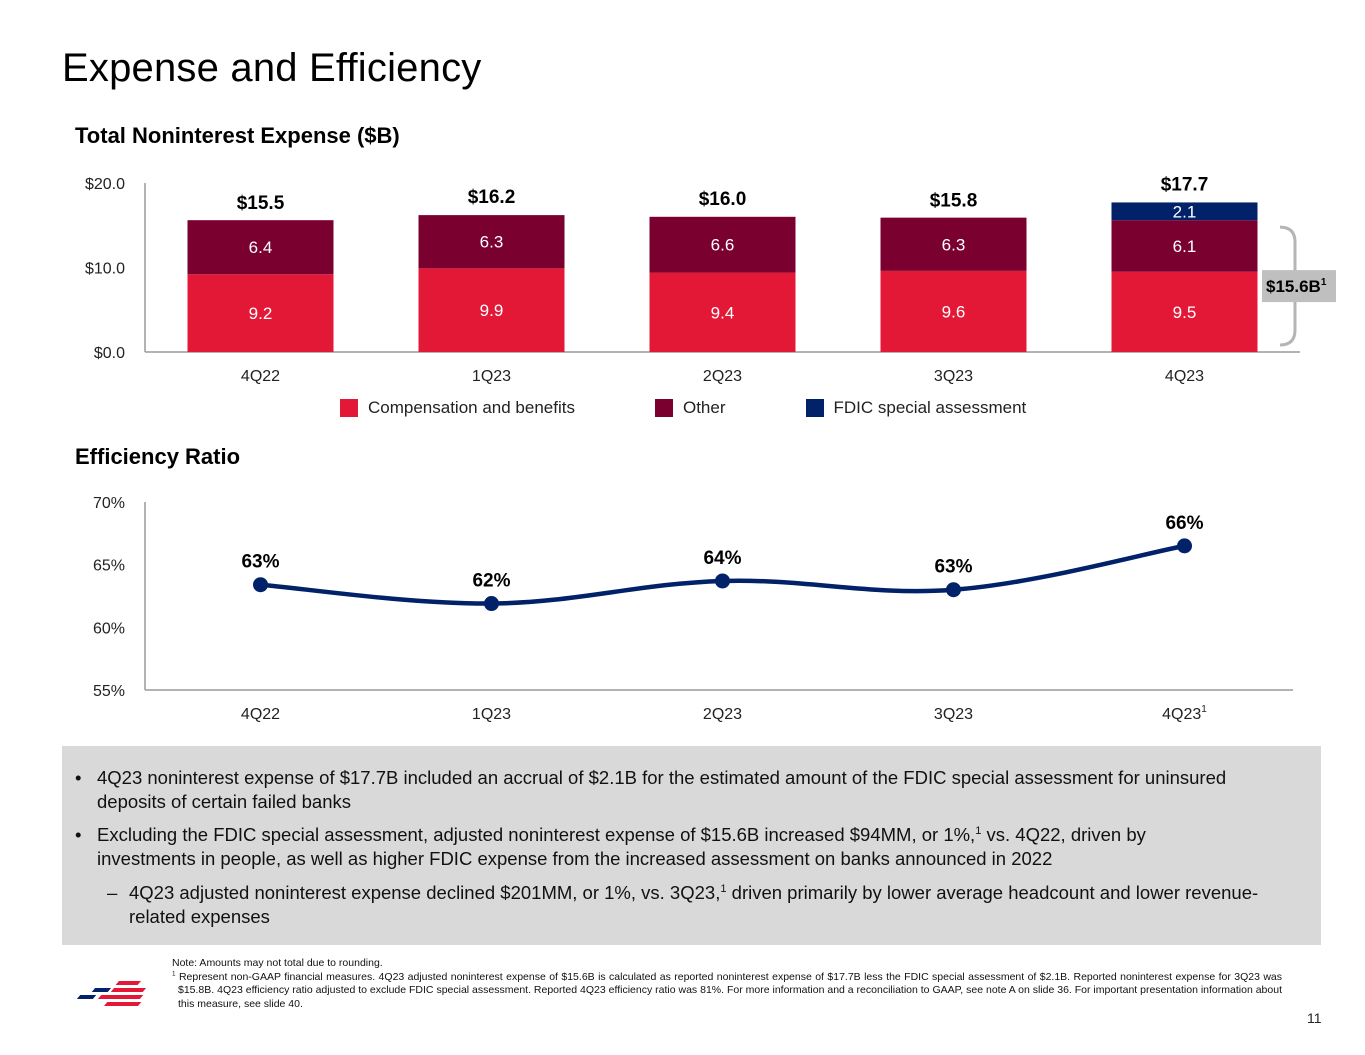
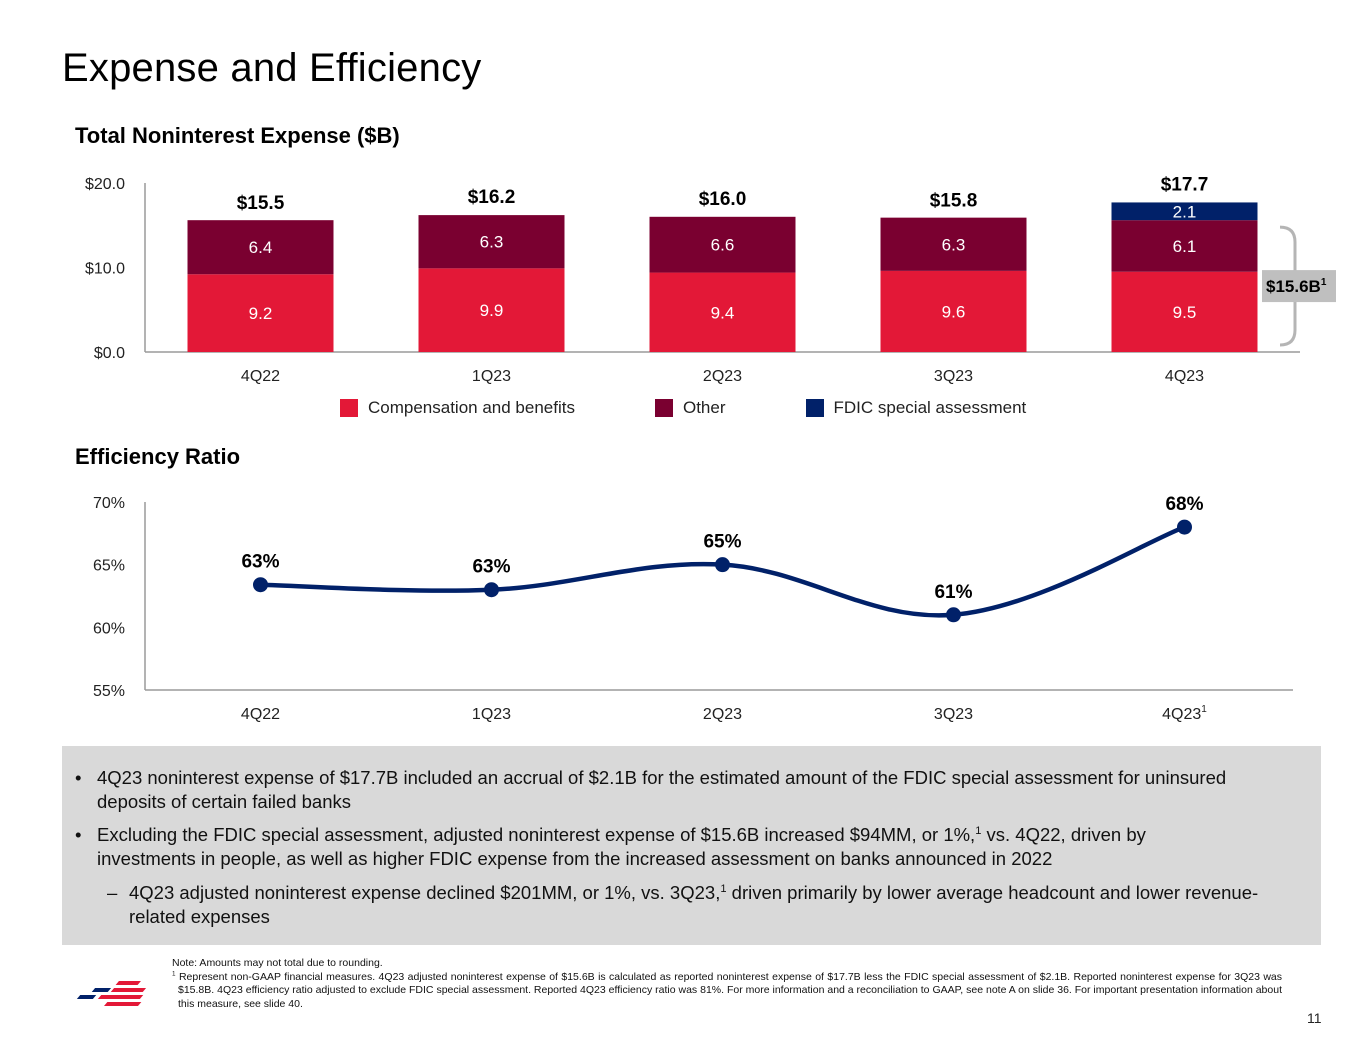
Efficiency Ratio/1Q23: 62% -> 63%
Efficiency Ratio/2Q23: 64% -> 65%
Efficiency Ratio/3Q23: 63% -> 61%
Efficiency Ratio/4Q23: 66% -> 68%
